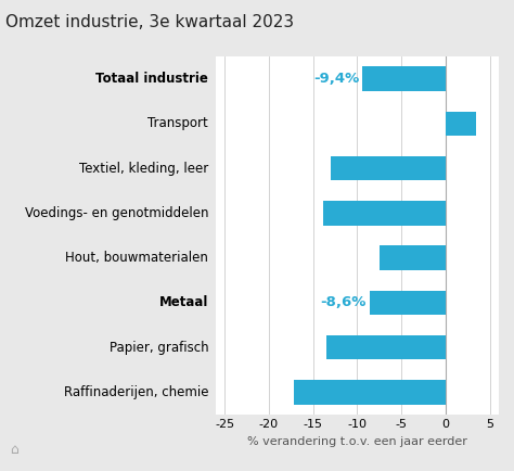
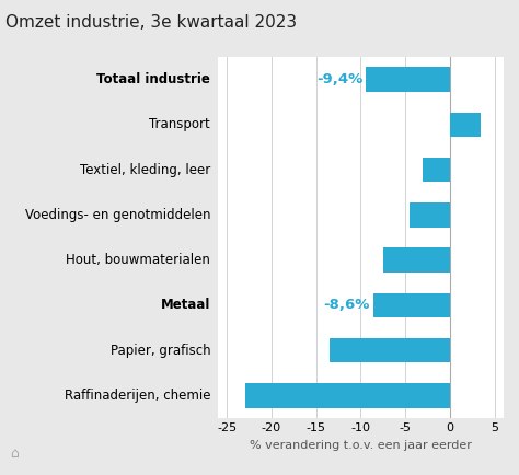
Textiel, kleding, leer: -13.0 -> -3.0
Voedings- en genotmiddelen: -13.8 -> -4.5
Raffinaderijen, chemie: -17.2 -> -23.0
